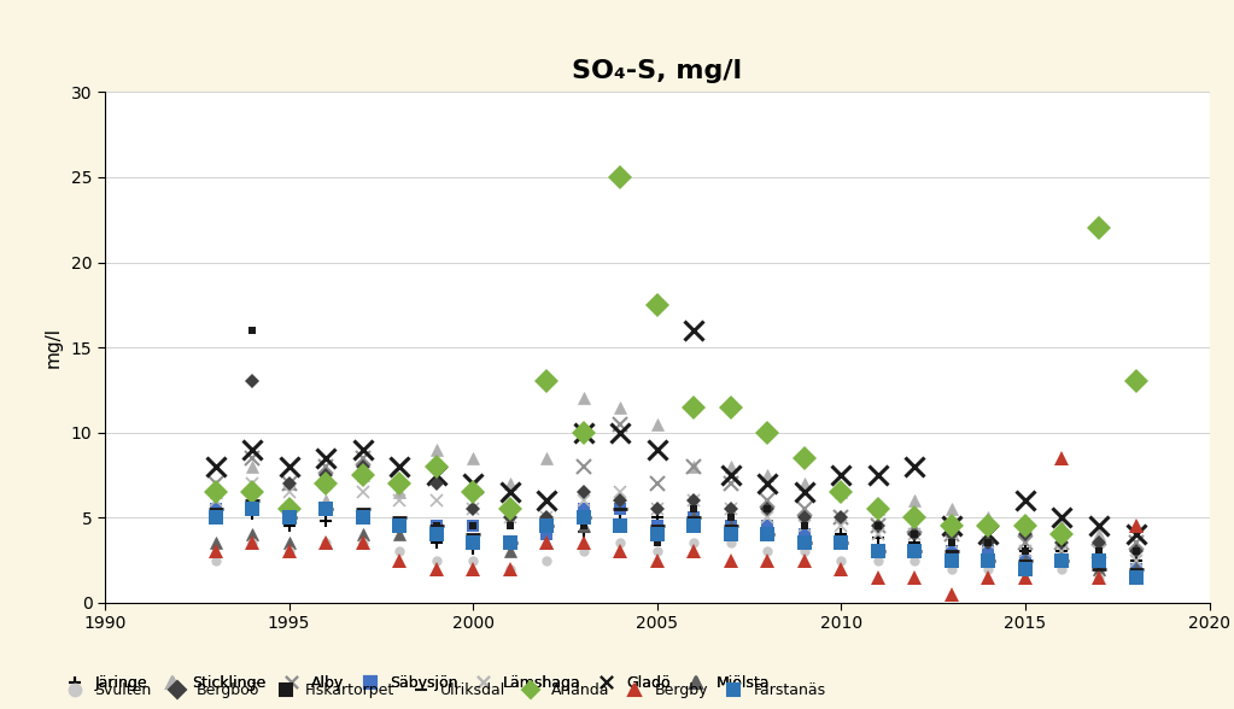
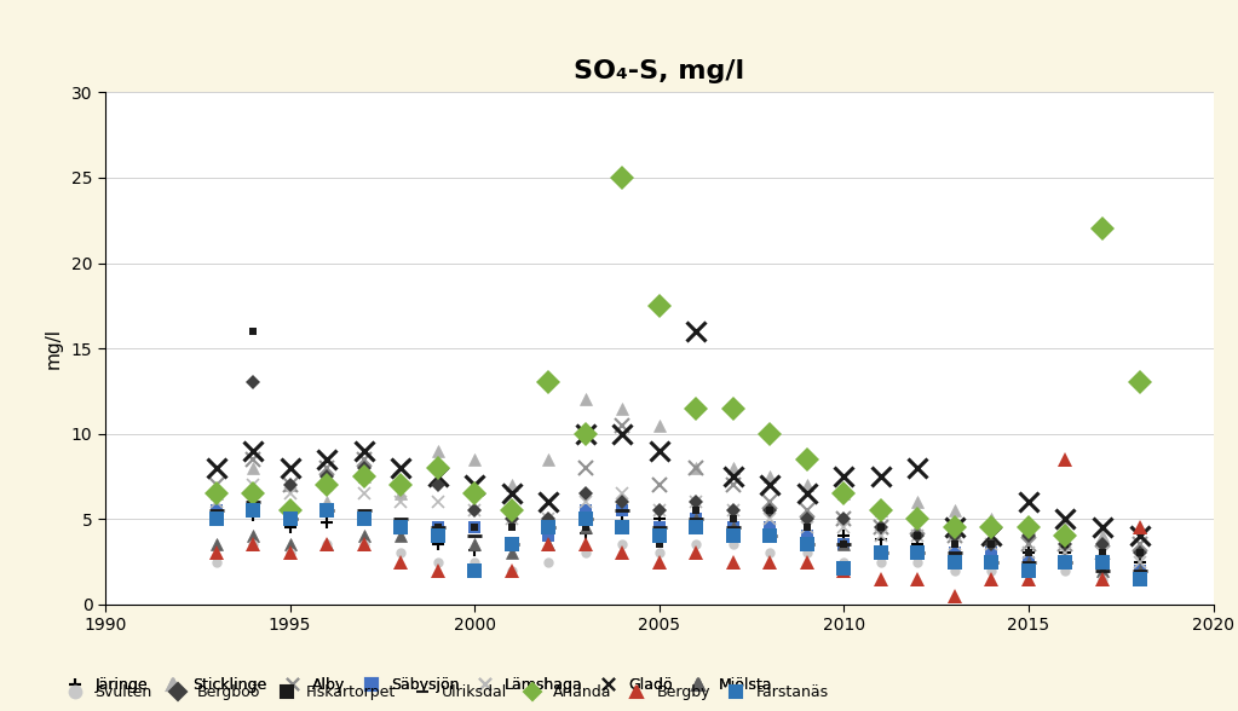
Farstanäs/2000: 3.5 -> 2.0
Farstanäs/2010: 3.5 -> 2.1
